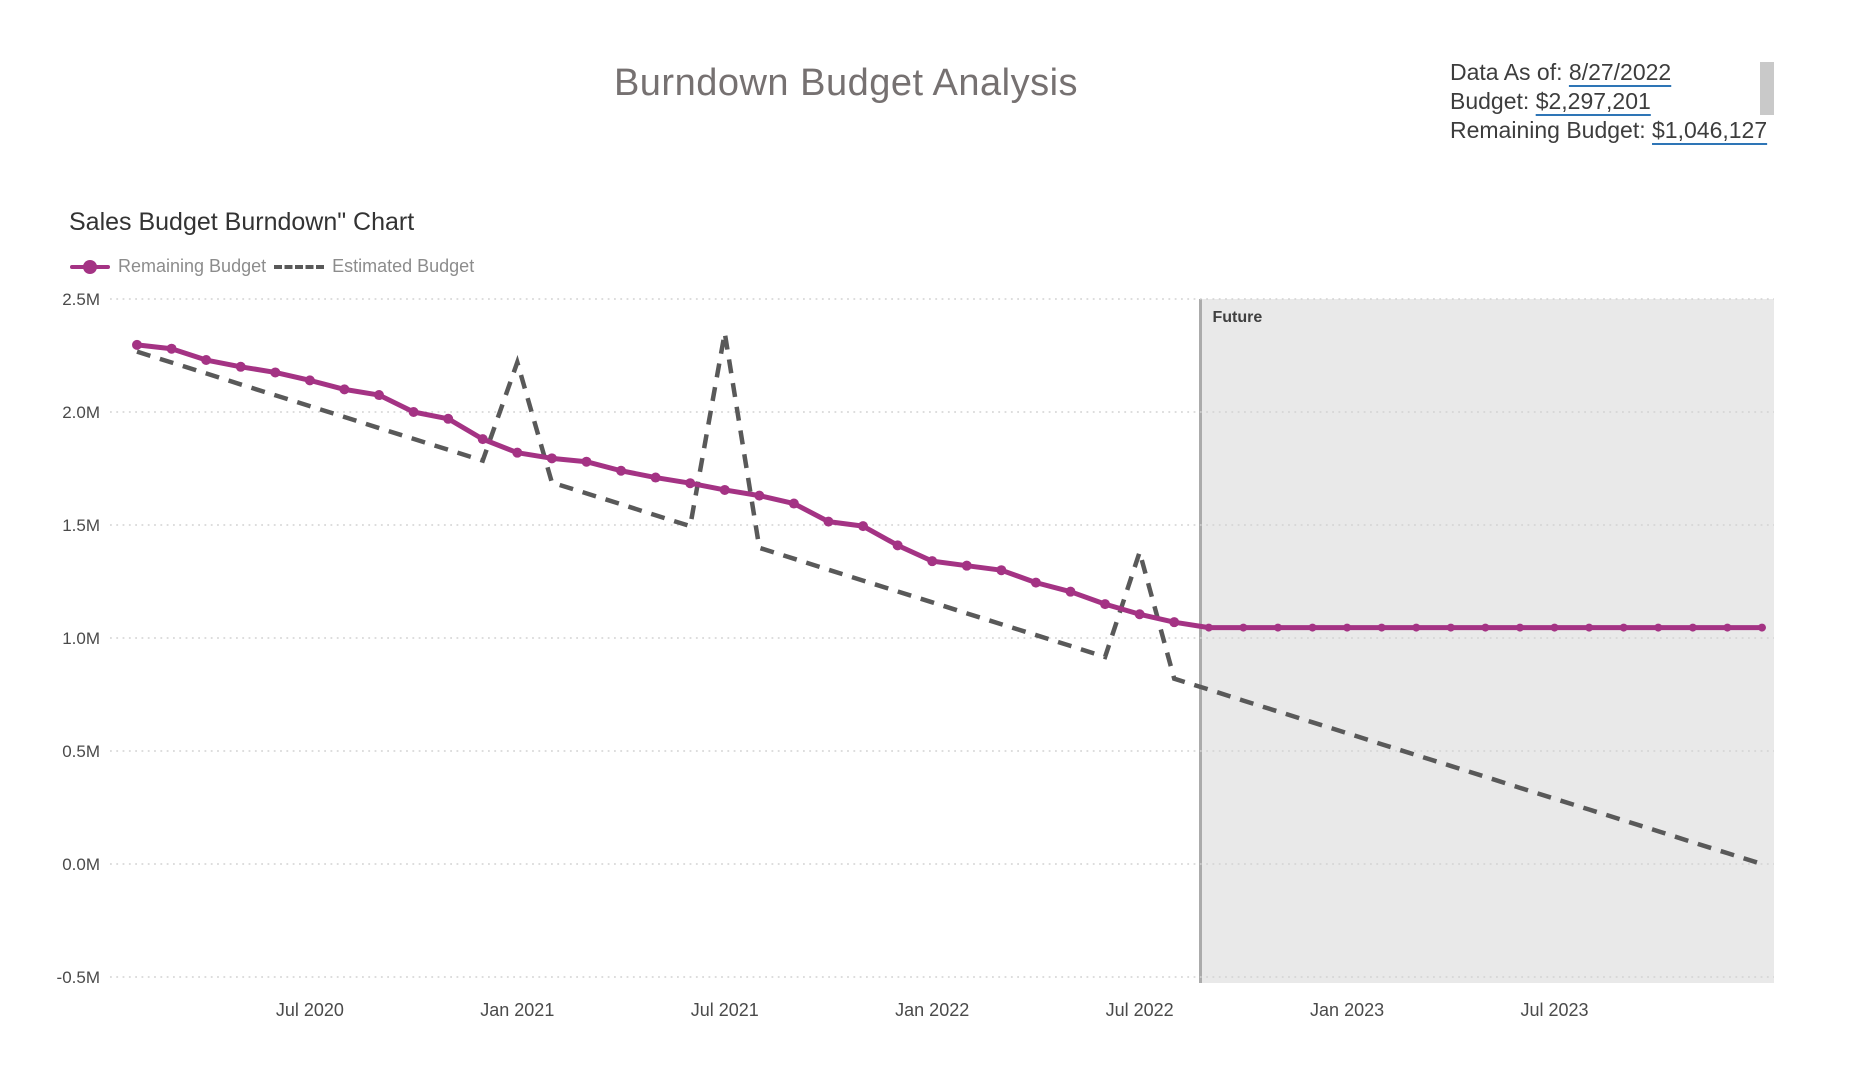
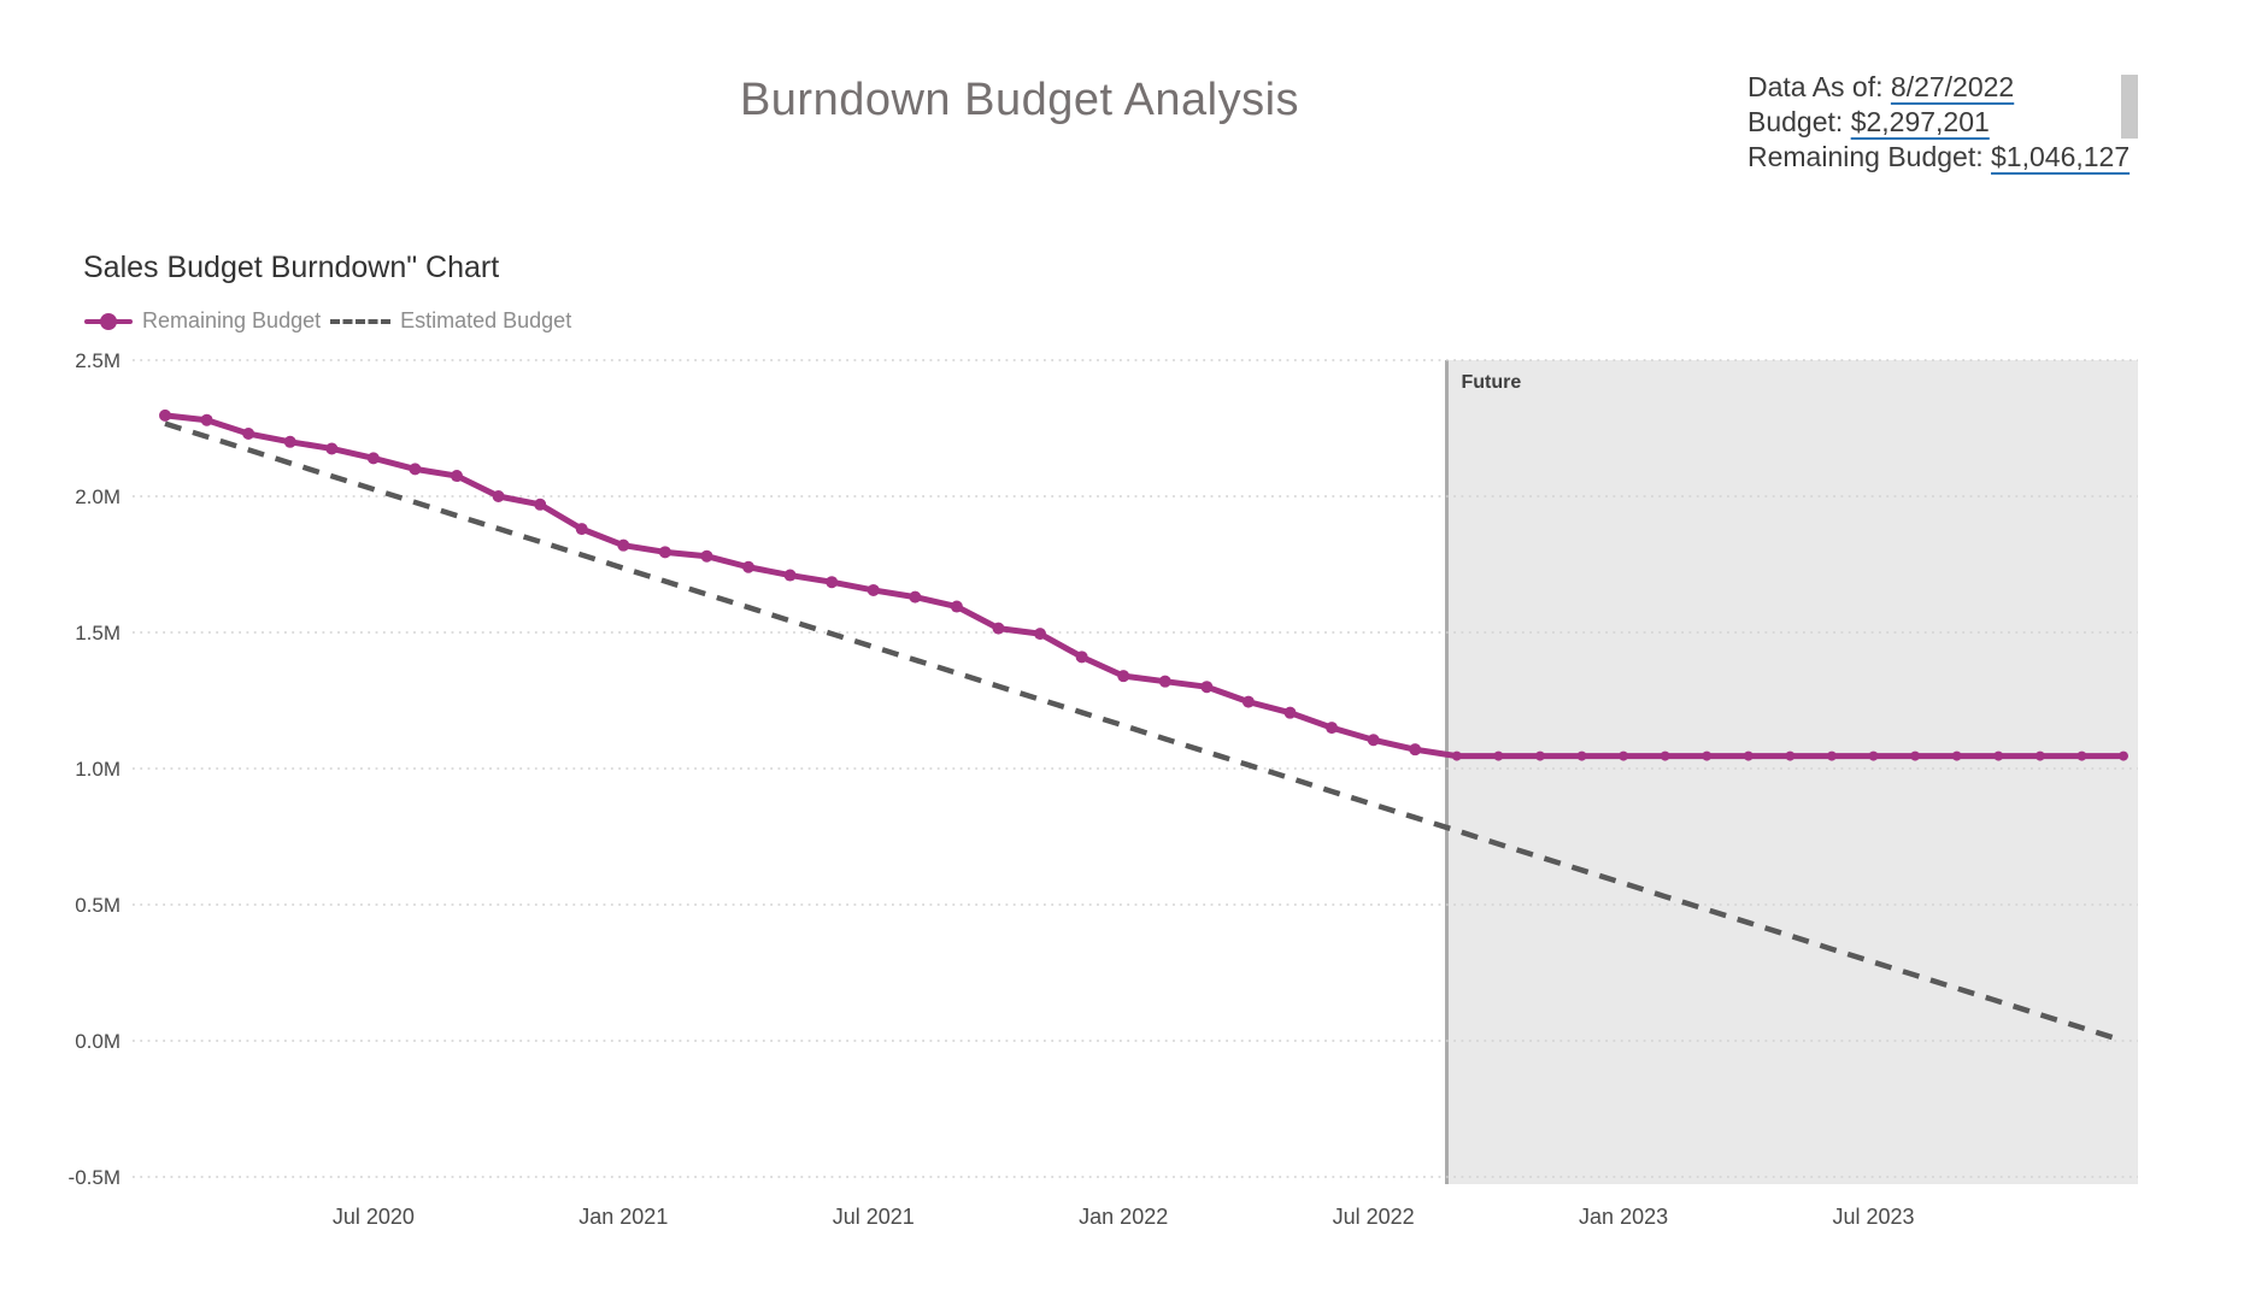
Estimated Budget/Jan 2021: 2.22M -> 1.74M
Estimated Budget/Jul 2021: 2.35M -> 1.45M
Estimated Budget/Jul 2022: 1.38M -> 0.87M
